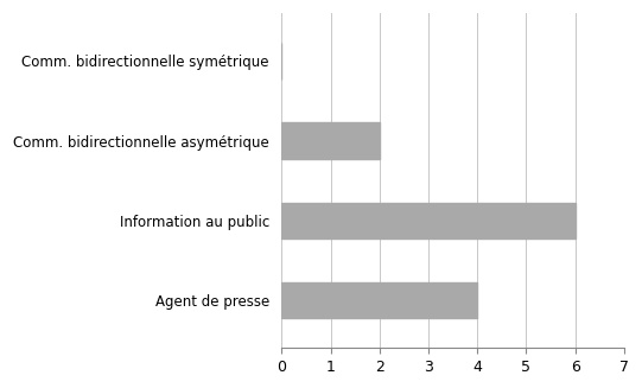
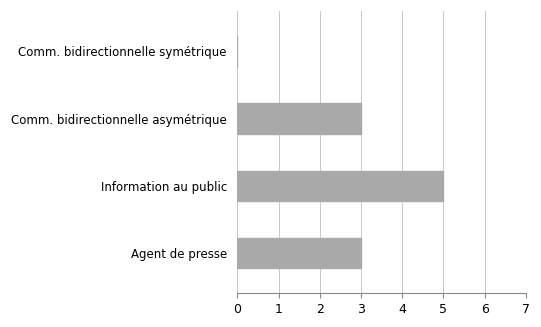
Comm. bidirectionnelle asymétrique: 2 -> 3
Information au public: 6 -> 5
Agent de presse: 4 -> 3
